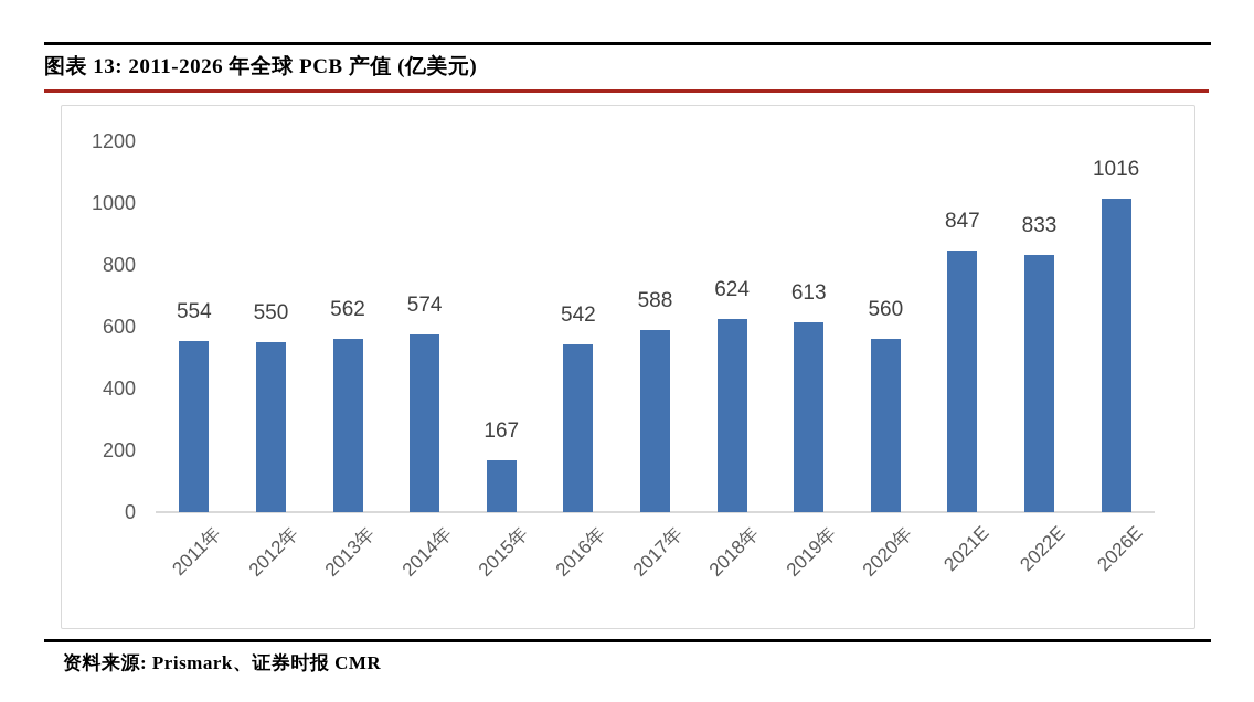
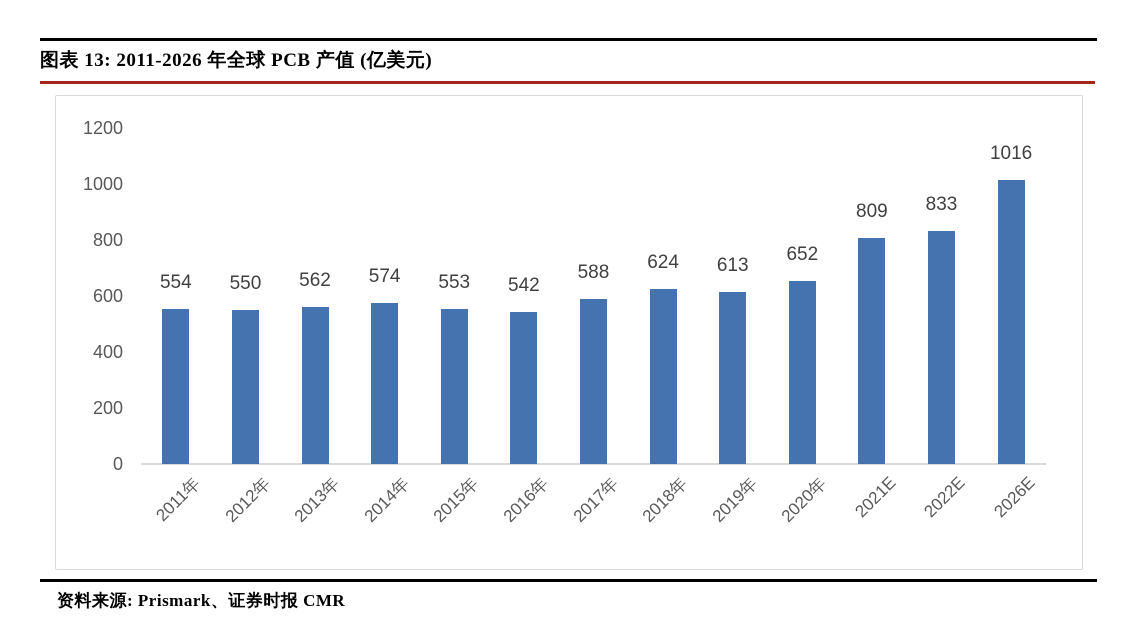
2015年: 167 -> 553
2020年: 560 -> 652
2021E: 847 -> 809
